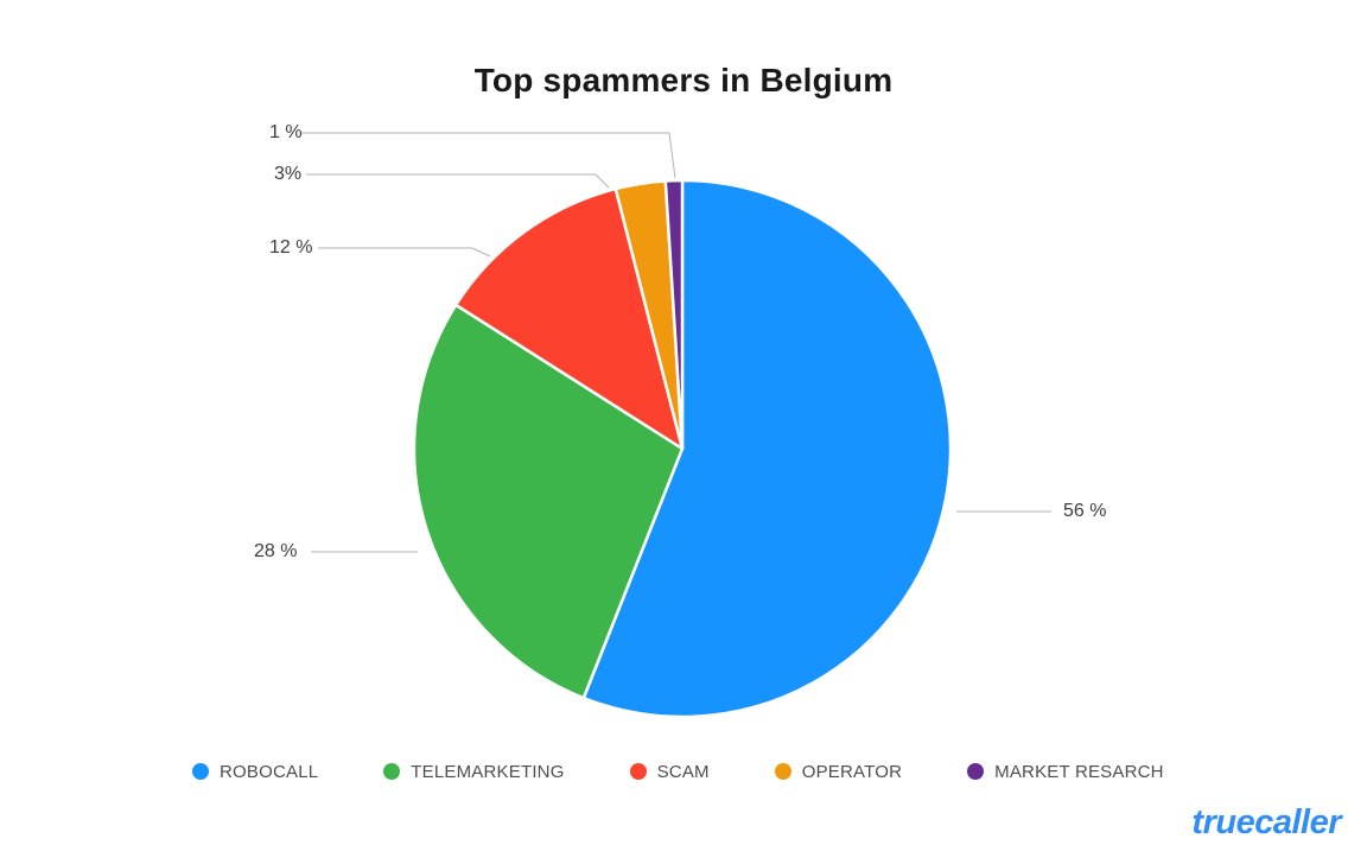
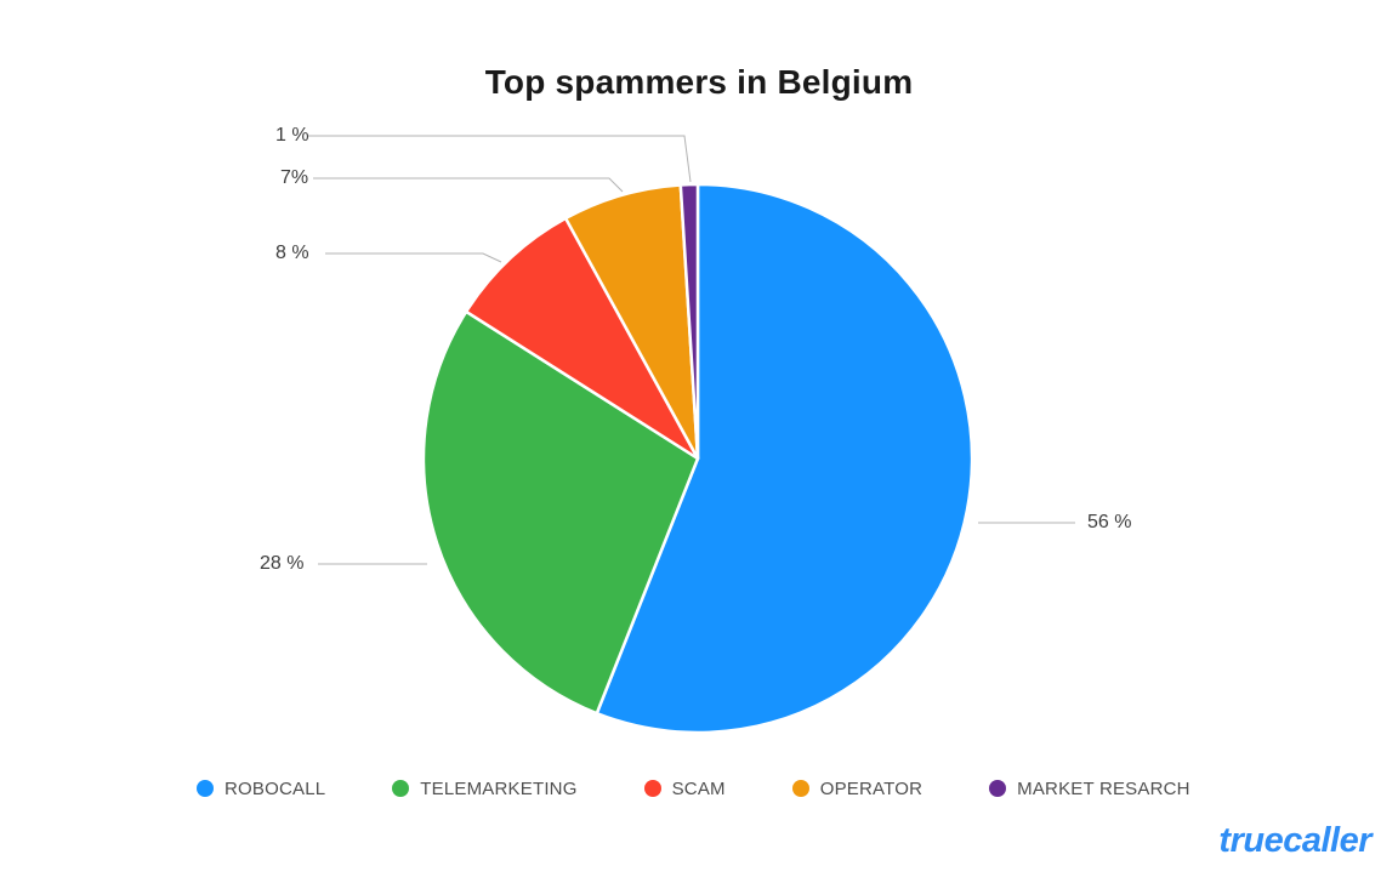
SCAM: 12 -> 8
OPERATOR: 3% -> 7%
